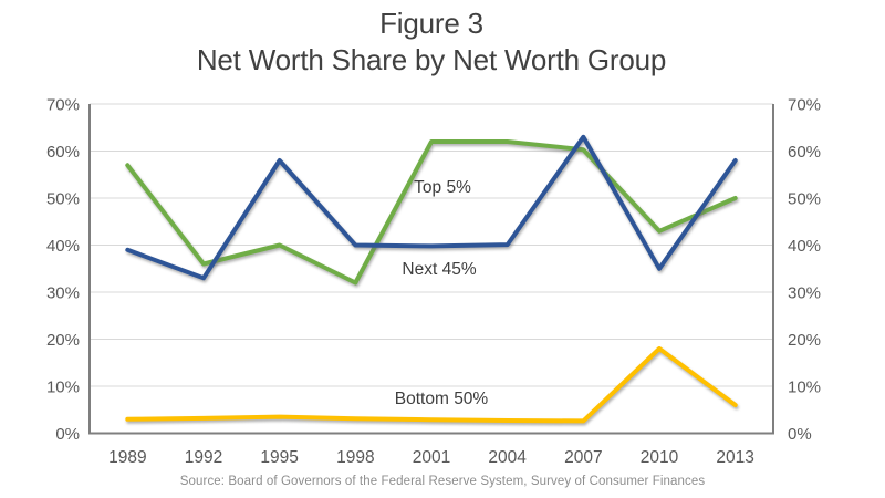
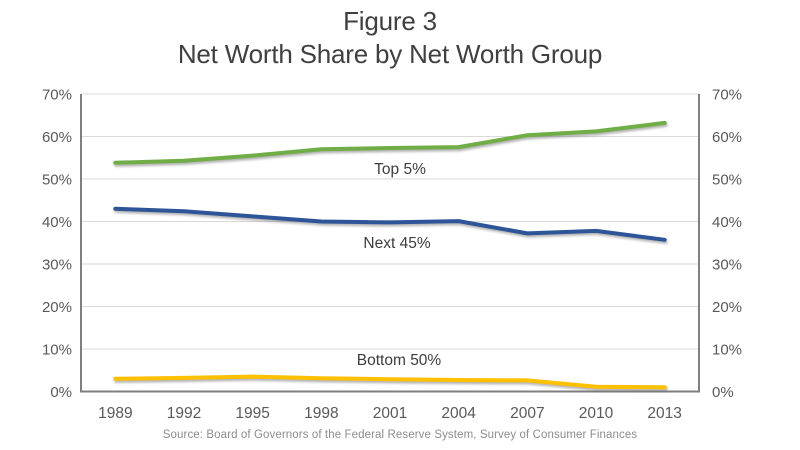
Top 5%/1989: 57% -> 54%
Next 45%/1989: 39% -> 43%
Top 5%/1992: 36% -> 54%
Next 45%/1992: 33% -> 42%
Top 5%/1995: 40% -> 56%
Next 45%/1995: 58% -> 41%
Top 5%/1998: 32% -> 57%
Top 5%/2001: 62% -> 57%
Top 5%/2004: 62% -> 58%
Next 45%/2007: 63% -> 37%
Top 5%/2010: 43% -> 61%
Next 45%/2010: 35% -> 38%
Bottom 50%/2010: 18% -> 1%
Top 5%/2013: 50% -> 63%
Next 45%/2013: 58% -> 36%
Bottom 50%/2013: 6% -> 1%
